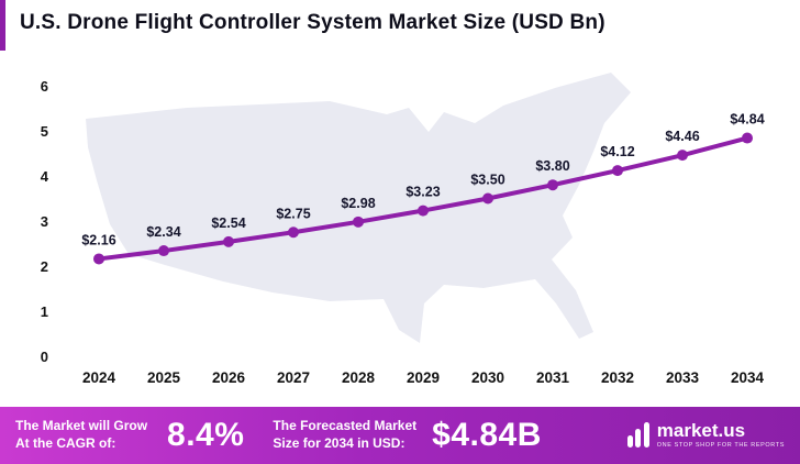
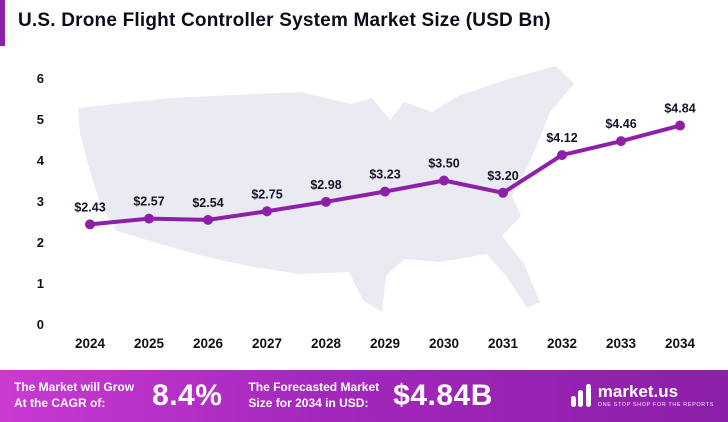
2024: $2.16 -> $2.43
2025: $2.34 -> $2.57
2031: $3.80 -> $3.20
